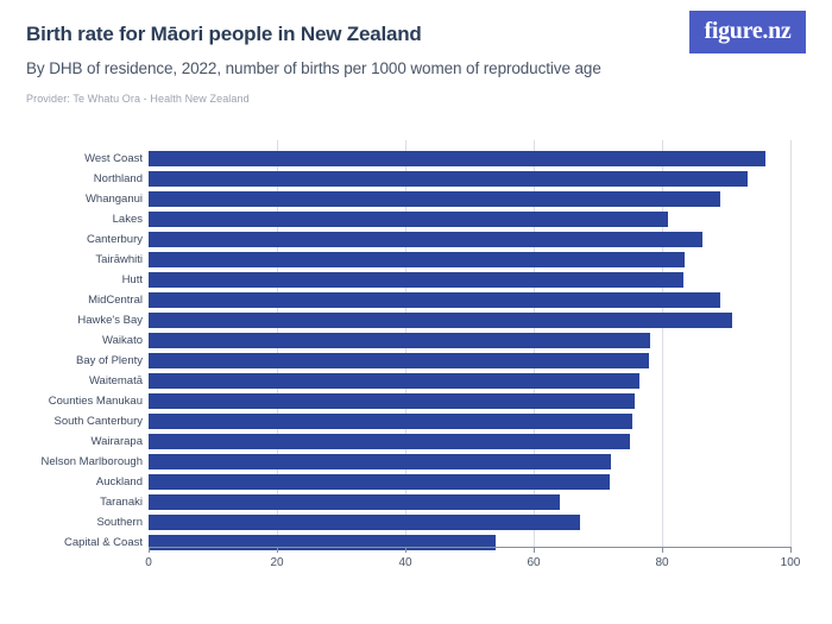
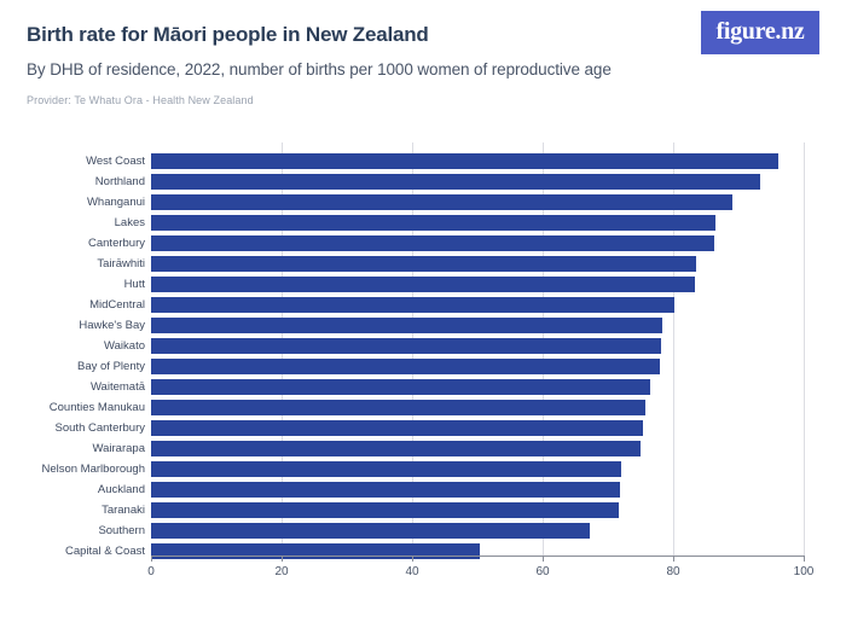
Lakes: 81 -> 86
MidCentral: 89 -> 80
Hawke's Bay: 91 -> 78
Taranaki: 64 -> 72
Capital & Coast: 54 -> 50
